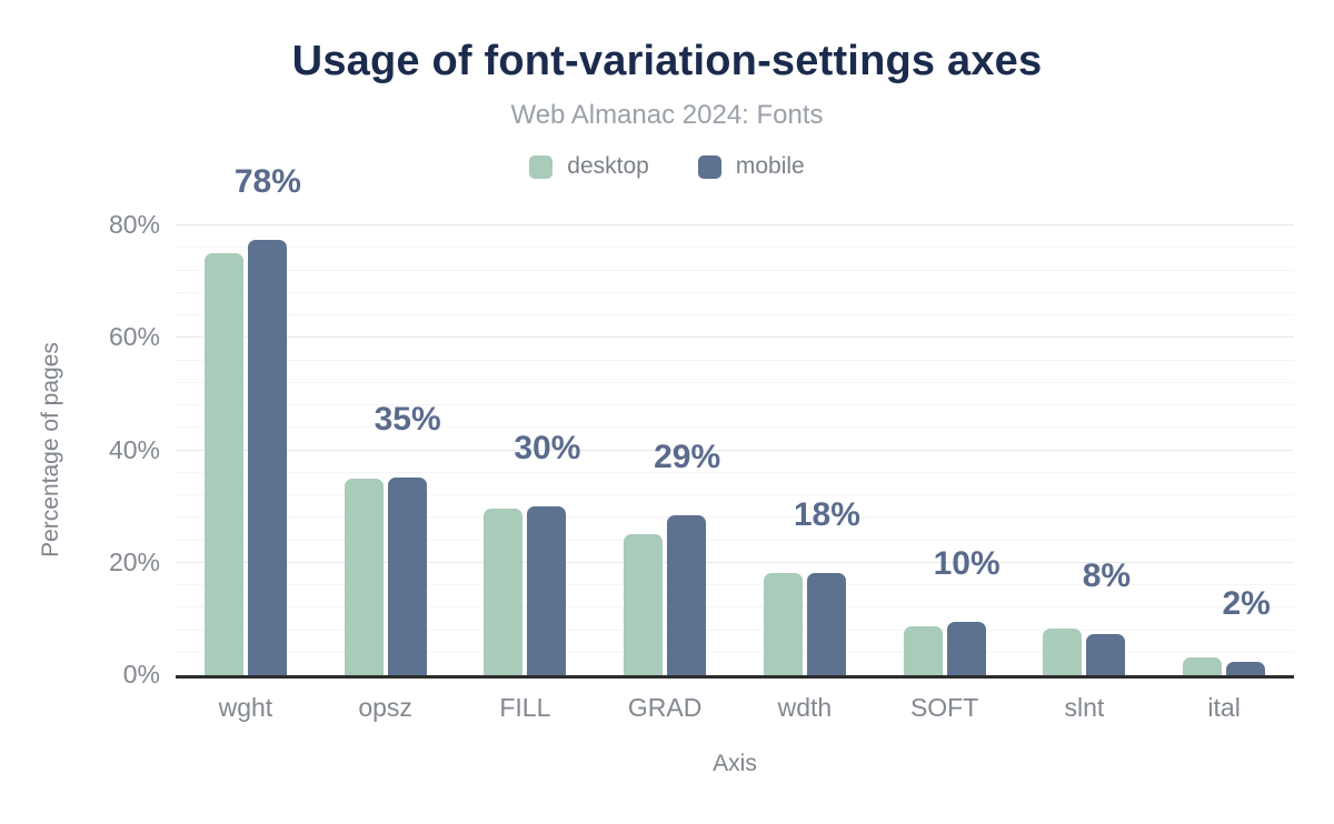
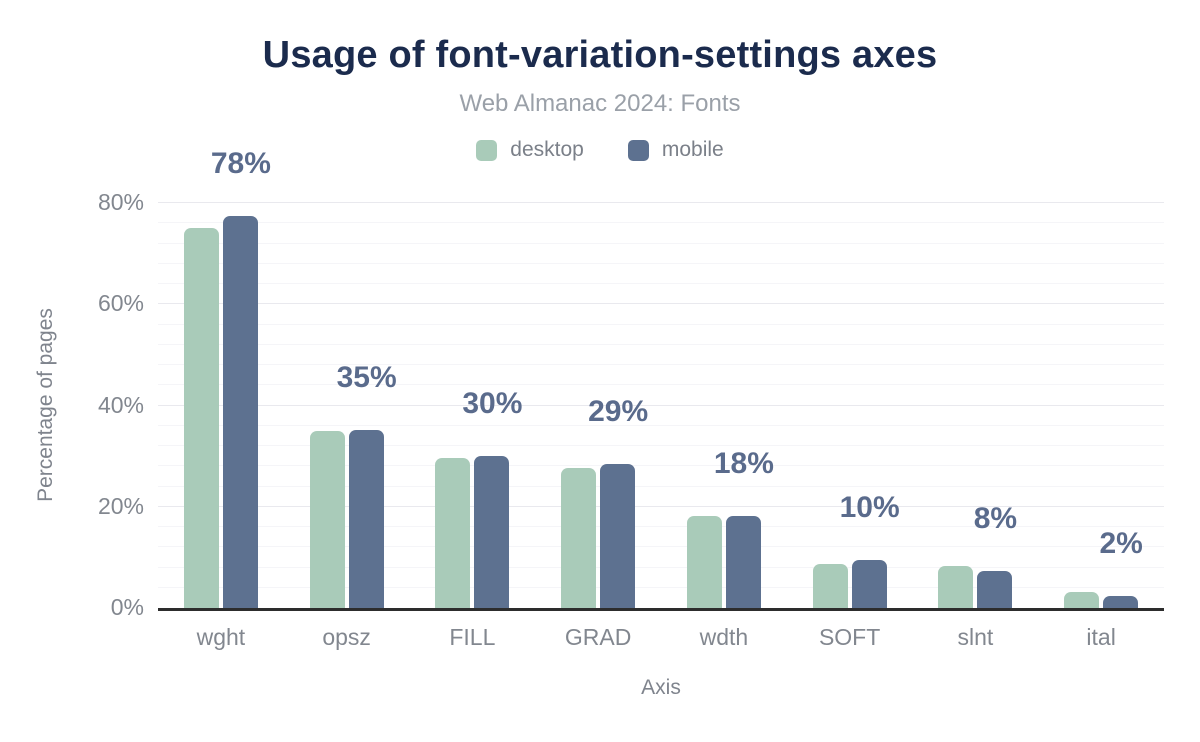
desktop/GRAD: 25% -> 28%
